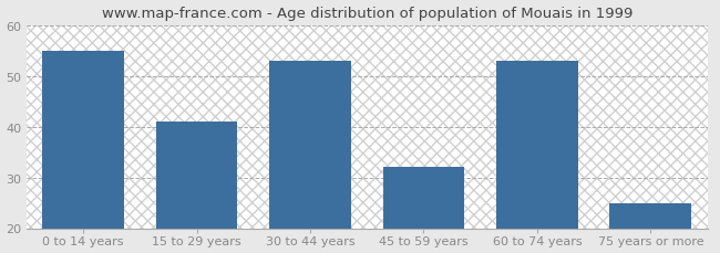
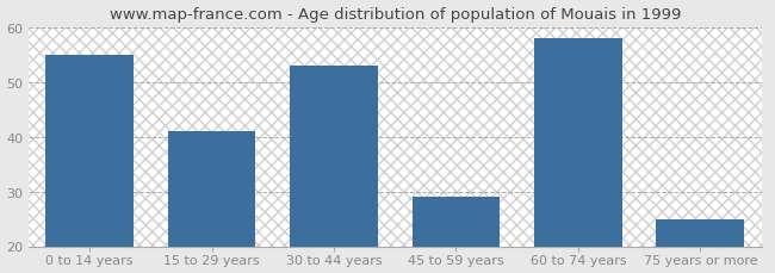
45 to 59 years: 32 -> 29
60 to 74 years: 53 -> 58
